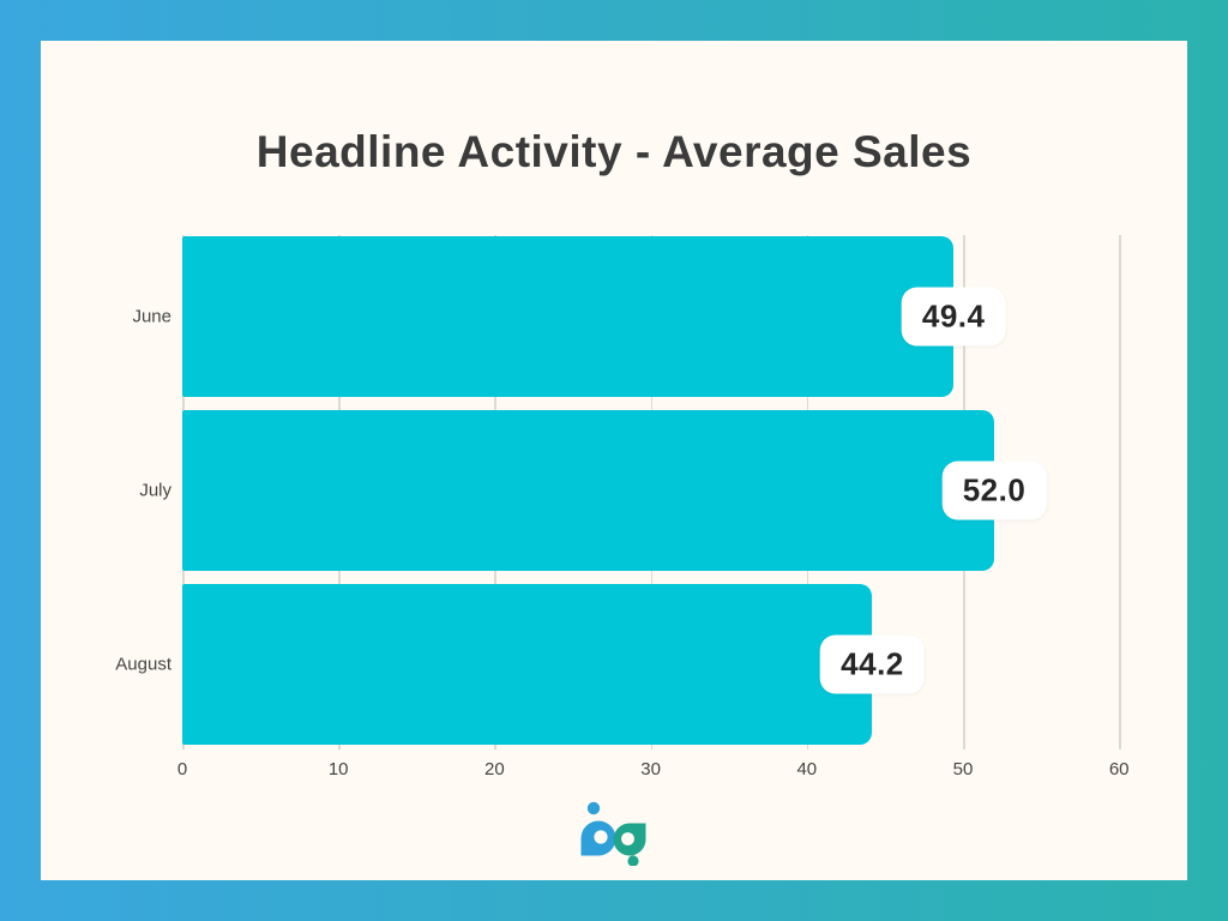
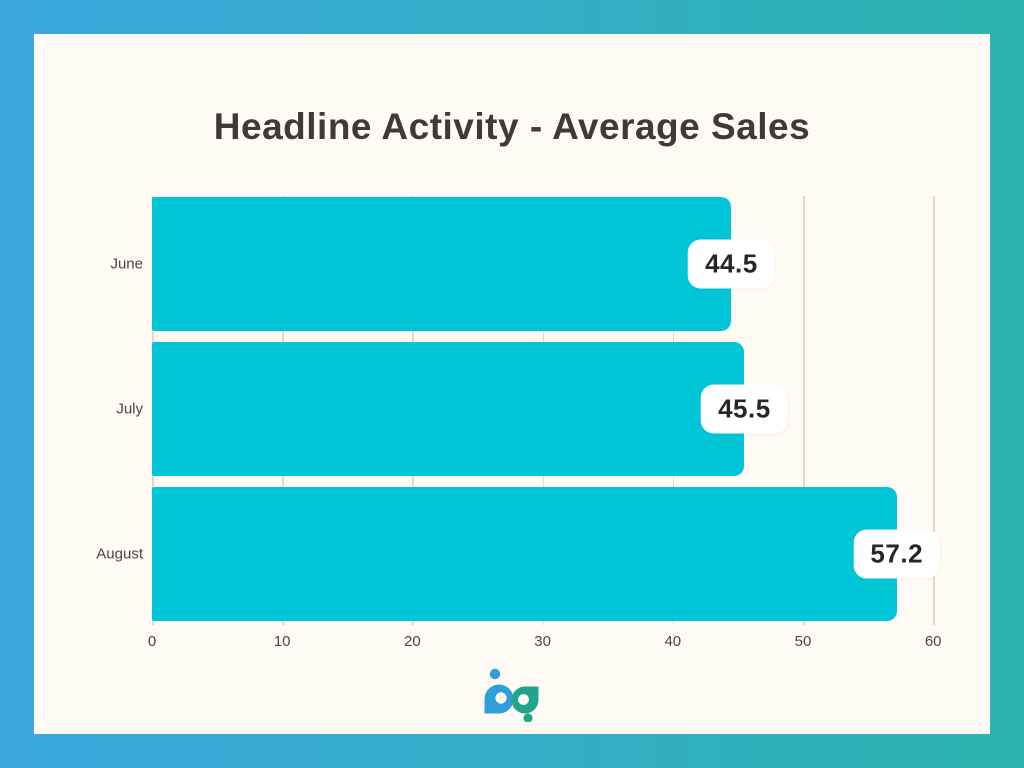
June: 49.4 -> 44.5
July: 52.0 -> 45.5
August: 44.2 -> 57.2
